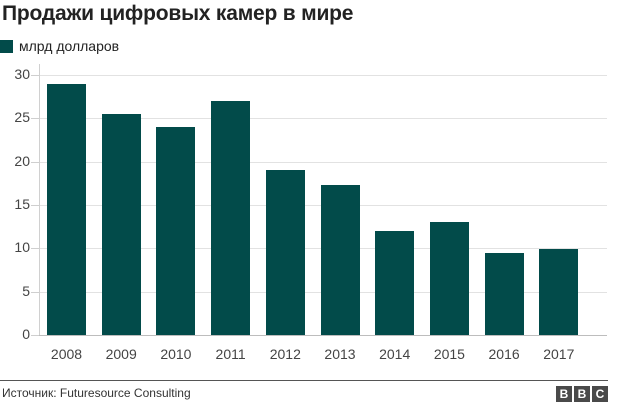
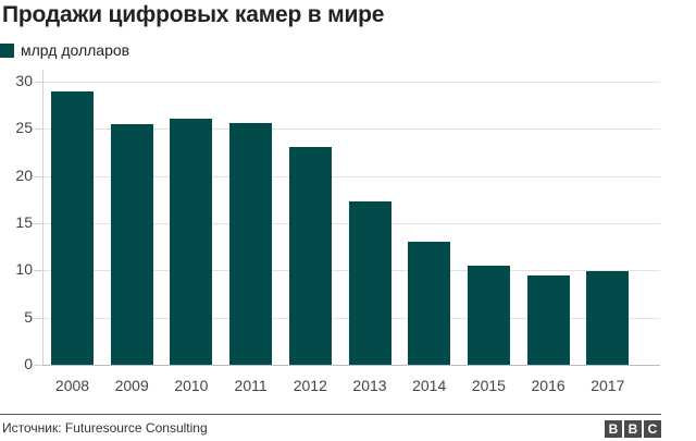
2010: 24 -> 26
2011: 27 -> 26
2012: 19 -> 23
2014: 12 -> 13
2015: 13 -> 10
